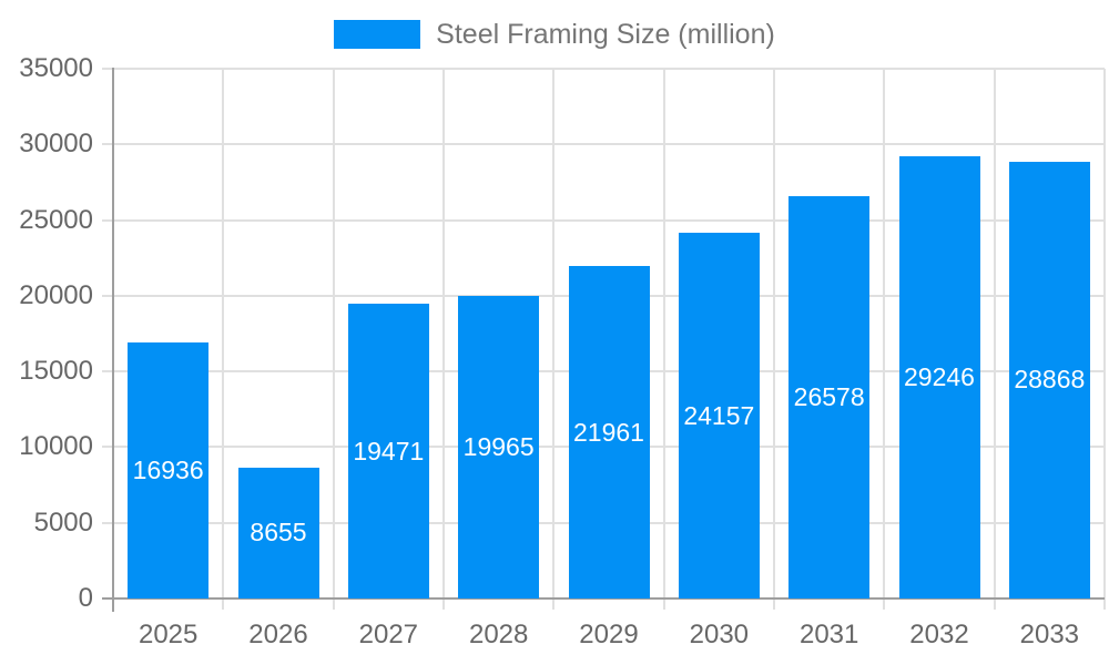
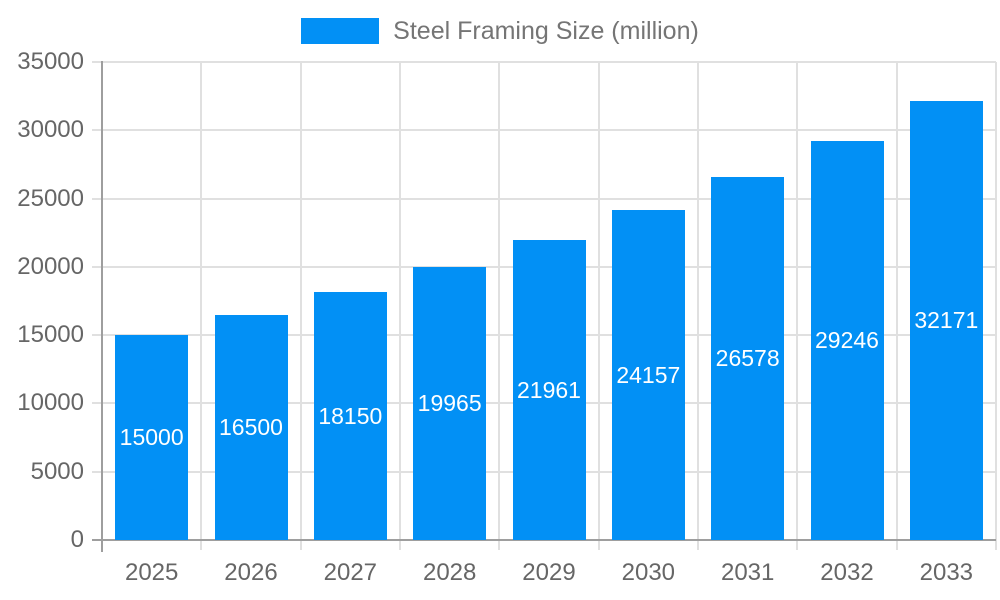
2025: 16936 -> 15000
2026: 8655 -> 16500
2027: 19471 -> 18150
2033: 28868 -> 32171
